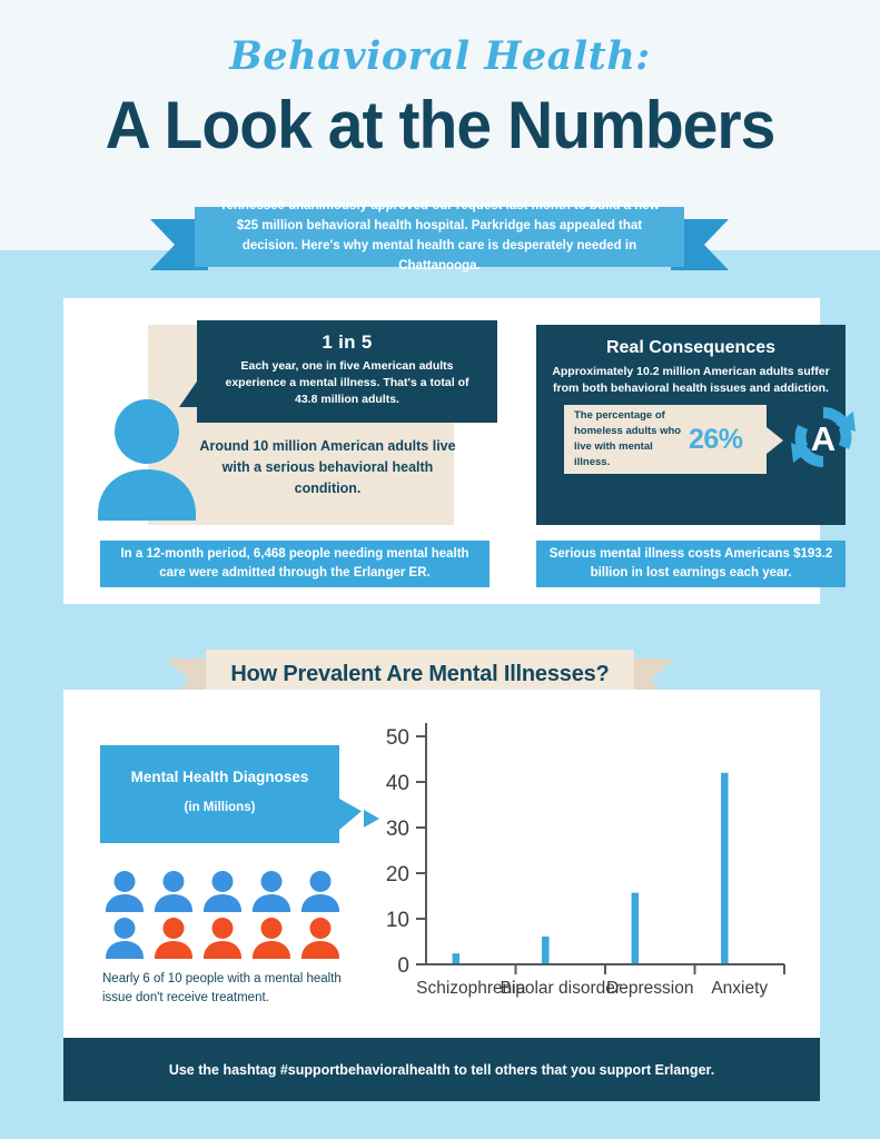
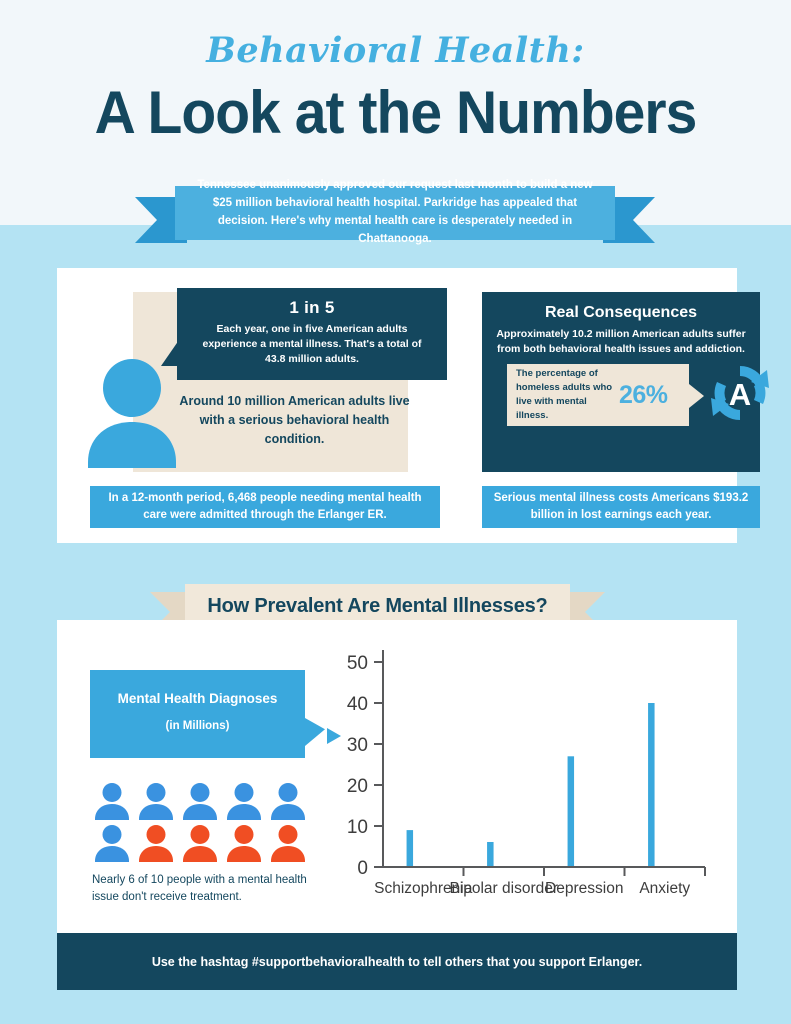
Schizophrenia: 2 -> 9
Depression: 16 -> 27
Anxiety: 42 -> 40
